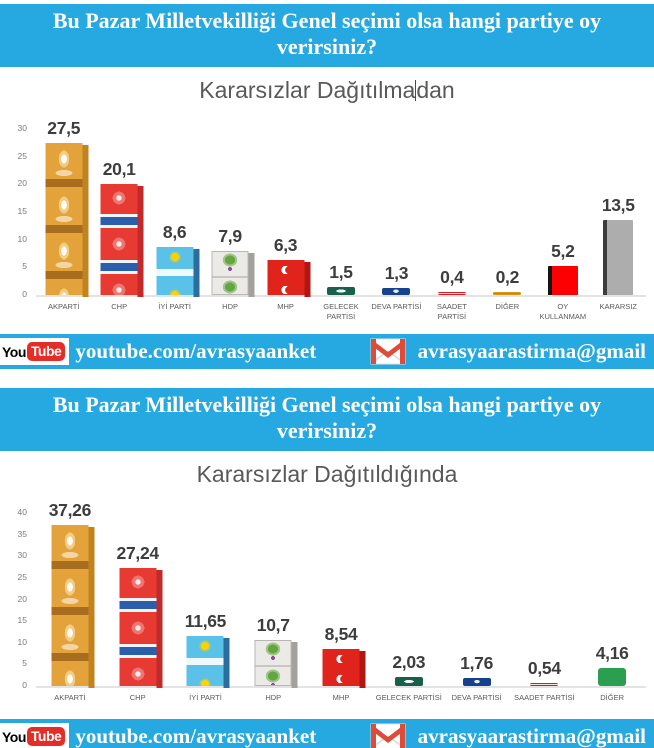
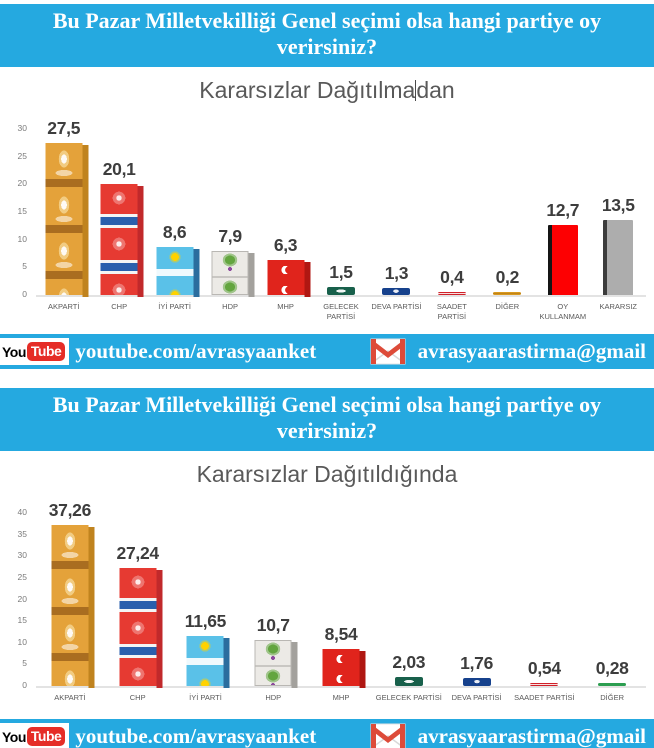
Kararsızlar Dağıtılmadan/OY KULLANMAM: 5,2 -> 12,7
Kararsızlar Dağıtıldığında/DİĞER: 4,16 -> 0,28
